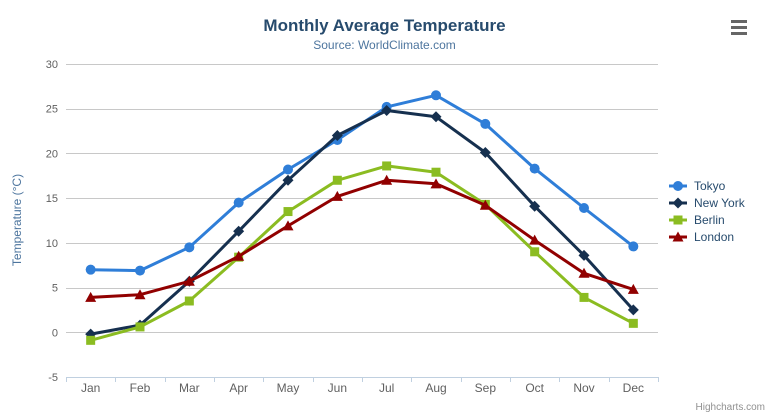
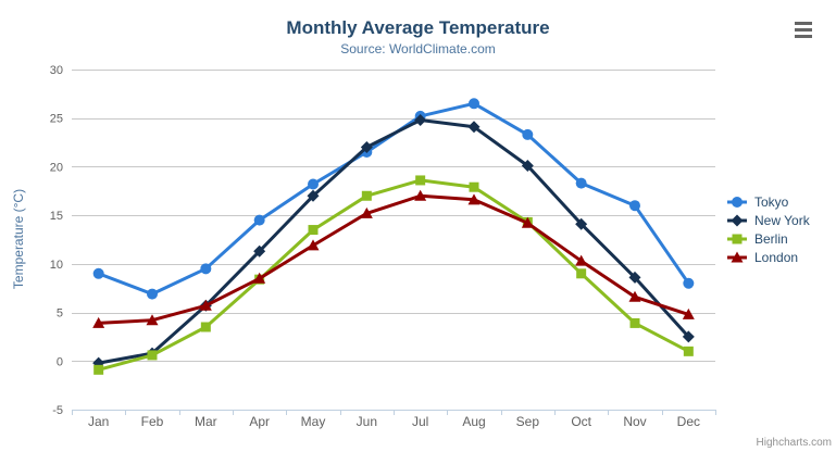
Tokyo/Jan: 7 -> 9
Tokyo/Nov: 14 -> 16
Tokyo/Dec: 10 -> 8
